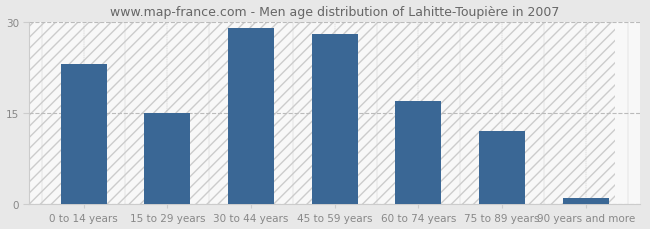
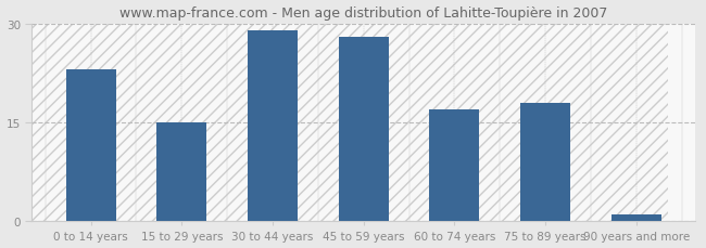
75 to 89 years: 12 -> 18
